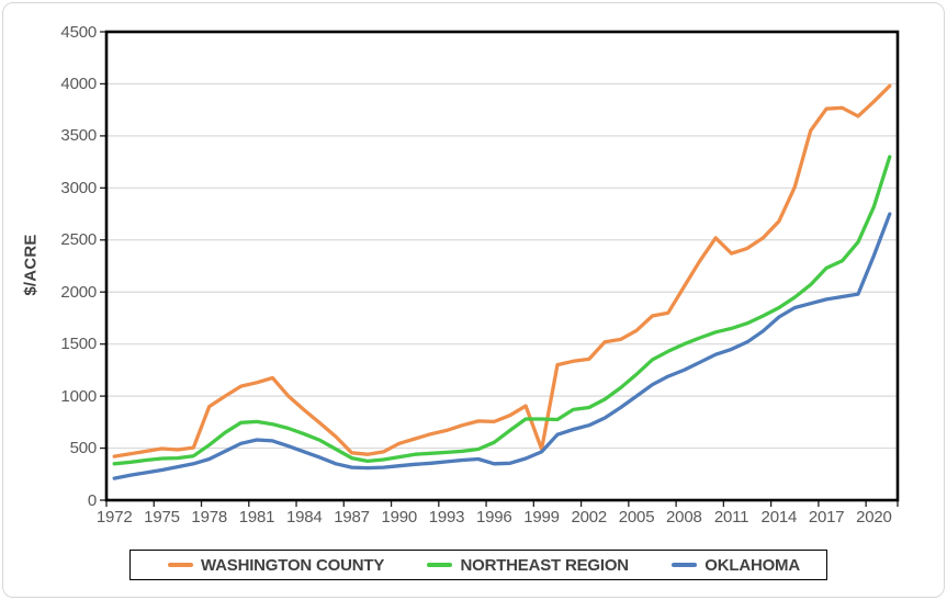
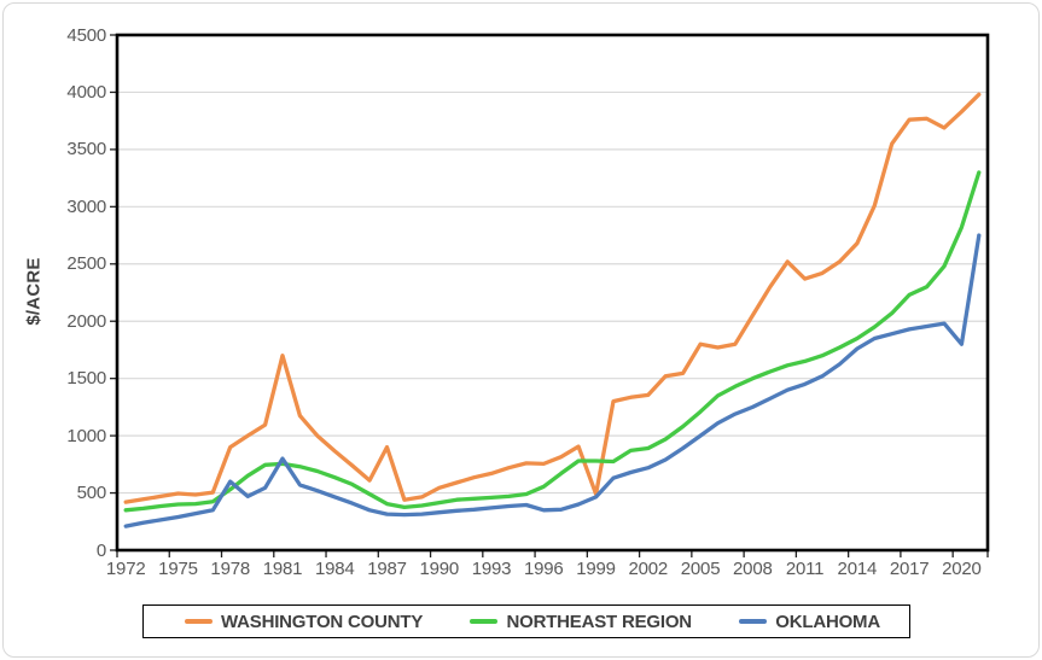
OKLAHOMA/1978: 400 -> 600
WASHINGTON COUNTY/1981: 1100 -> 1700
OKLAHOMA/1981: 600 -> 800
WASHINGTON COUNTY/1987: 500 -> 900
WASHINGTON COUNTY/2005: 1600 -> 1800
OKLAHOMA/2020: 2400 -> 1800
